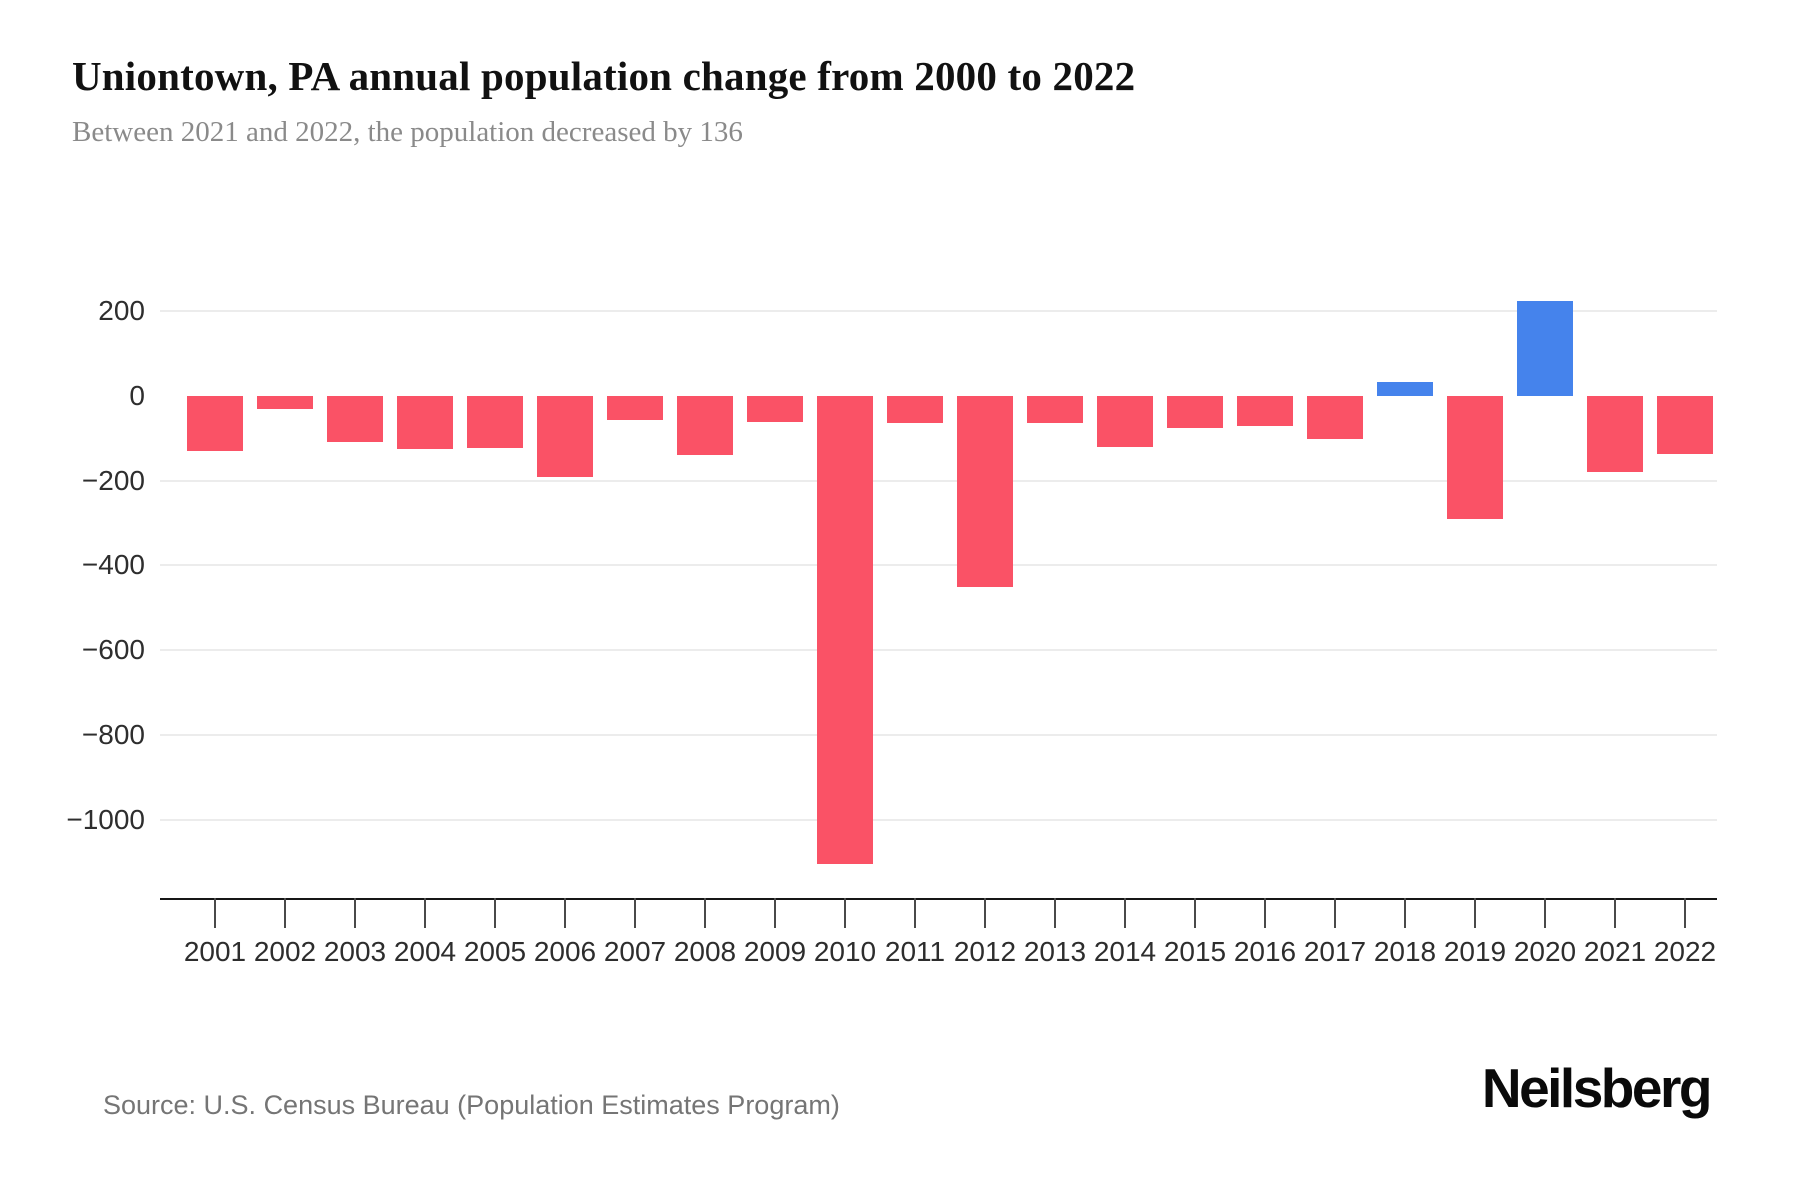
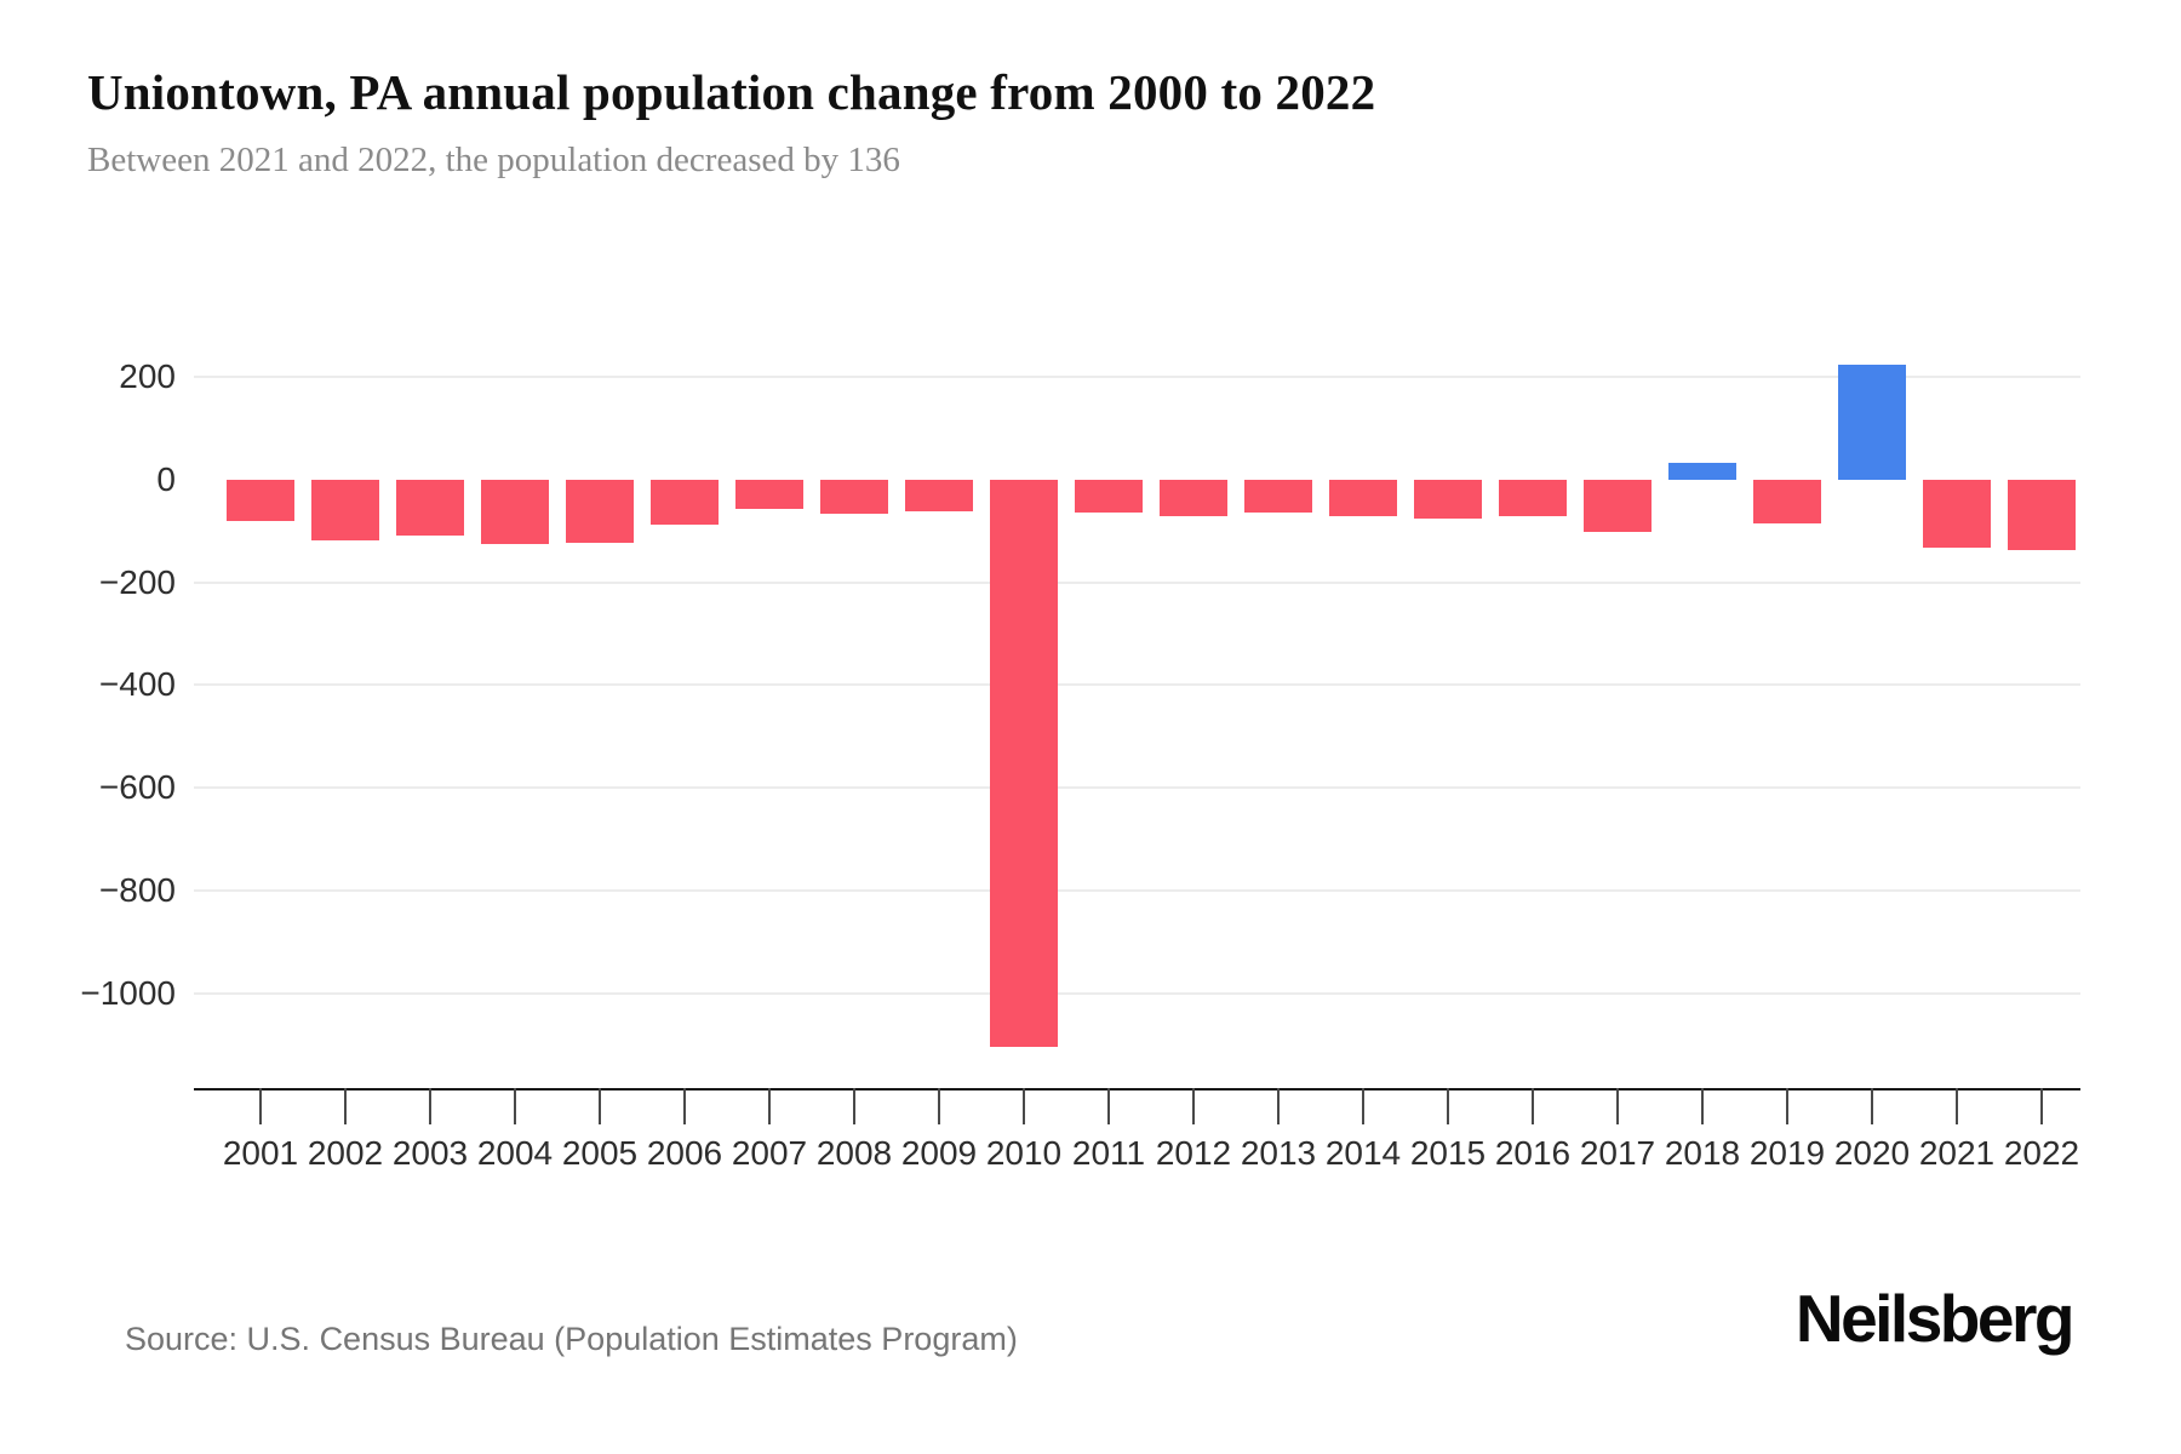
2001: -130 -> -80
2002: -30 -> -120
2006: -190 -> -90
2008: -140 -> -70
2012: -450 -> -70
2014: -120 -> -70
2019: -290 -> -80
2021: -180 -> -130
